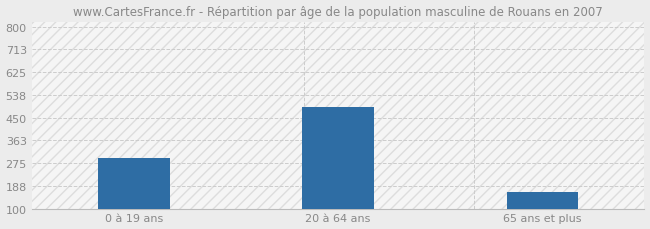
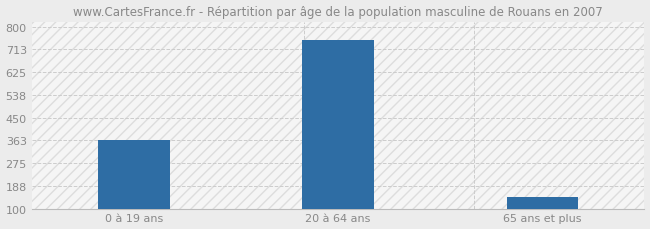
0 à 19 ans: 295 -> 363
20 à 64 ans: 490 -> 750
65 ans et plus: 165 -> 143
